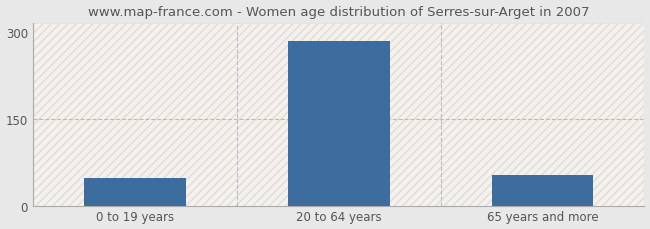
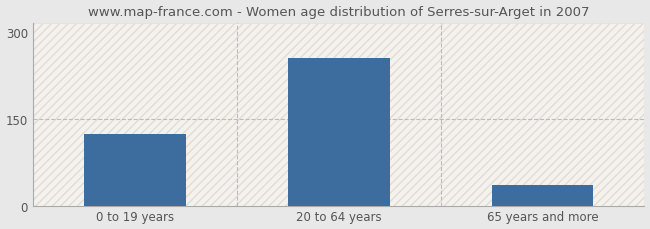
0 to 19 years: 47 -> 124
20 to 64 years: 283 -> 254
65 years and more: 52 -> 36
